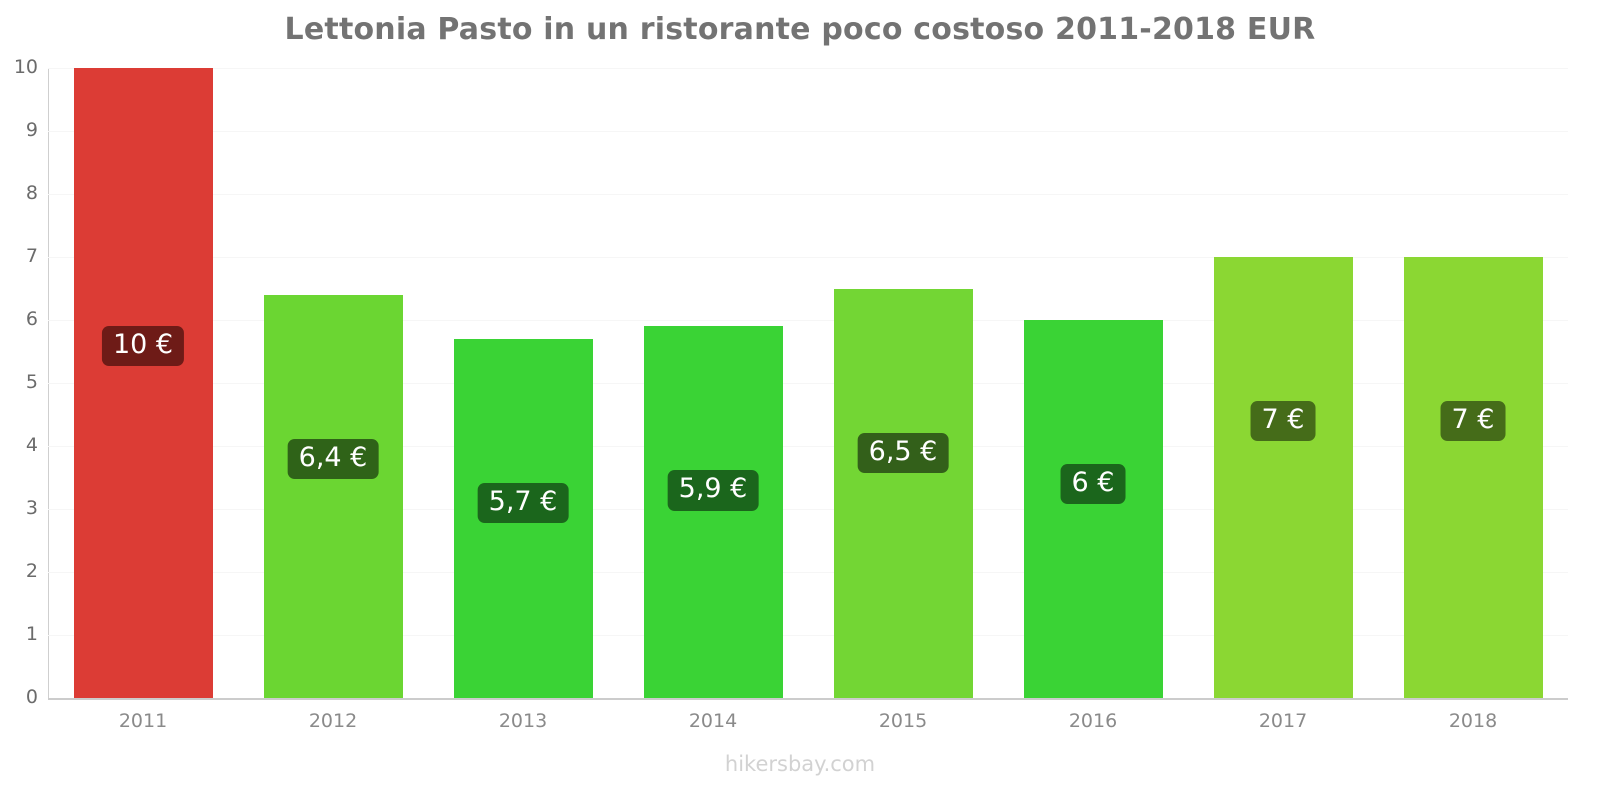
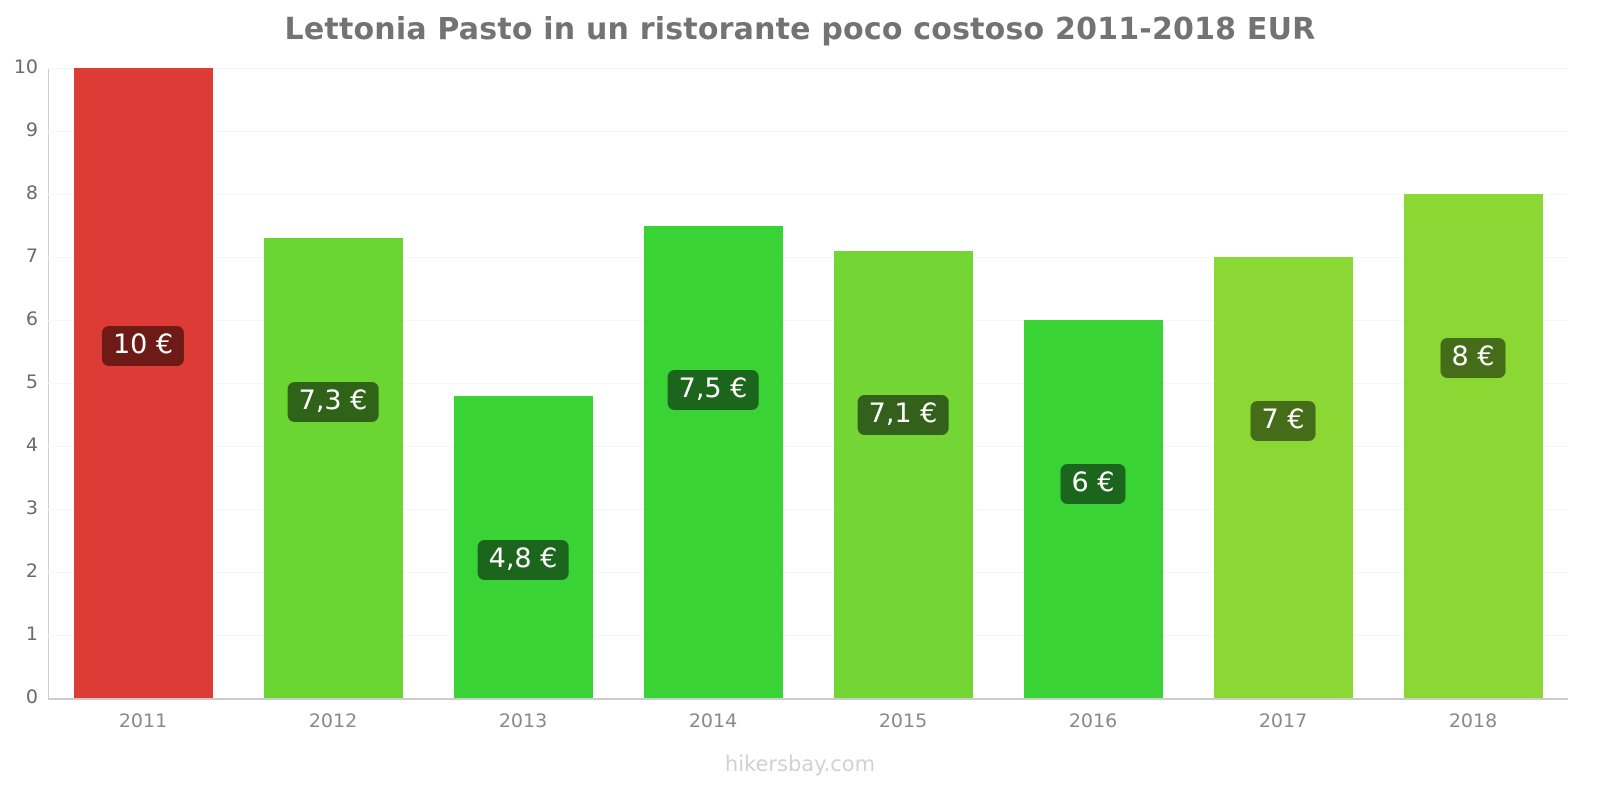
2012: 6,4 -> 7,3
2013: 5,7 -> 4,8
2014: 5,9 -> 7,5
2015: 6,5 -> 7,1
2018: 7 -> 8
